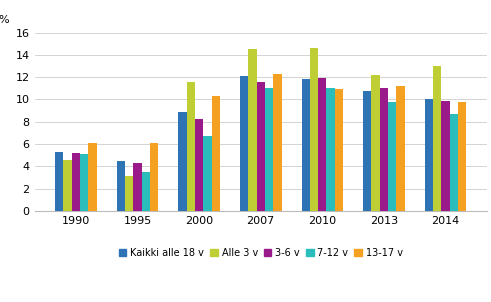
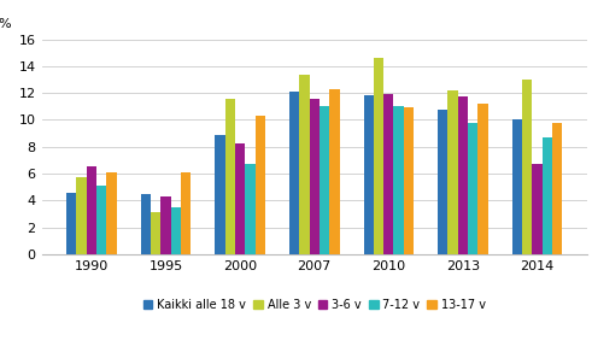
Kaikki alle 18 v/1990: 5.3 -> 4.6
Alle 3 v/1990: 4.6 -> 5.7
3-6 v/1990: 5.2 -> 6.5
Alle 3 v/2007: 14.5 -> 13.4
3-6 v/2013: 11.0 -> 11.7
3-6 v/2014: 9.9 -> 6.7
